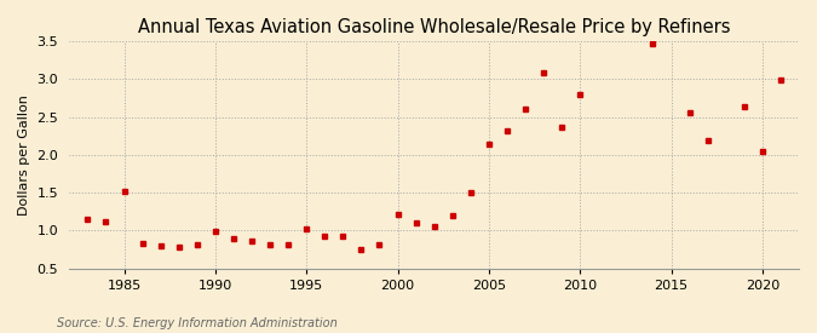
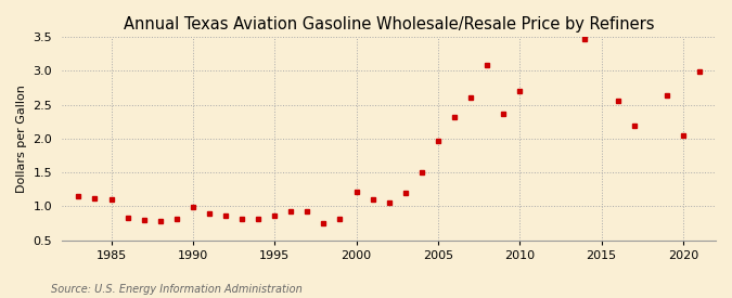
1985: 1.52 -> 1.10
1995: 1.02 -> 0.86
2005: 2.14 -> 1.97
2010: 2.80 -> 2.70
